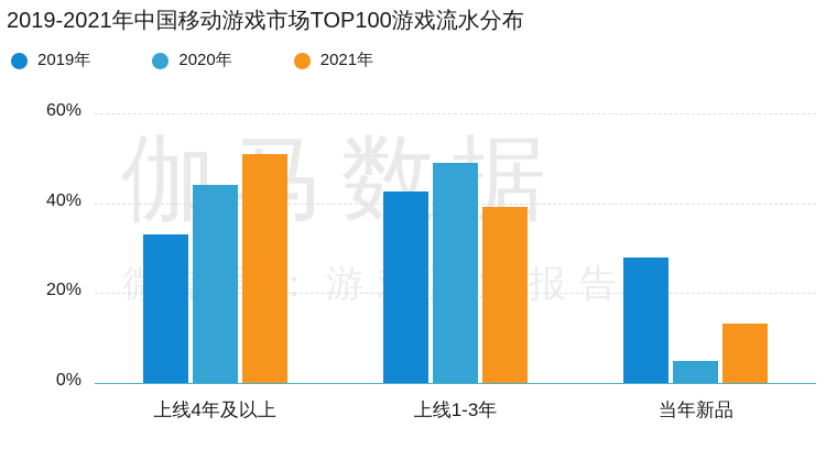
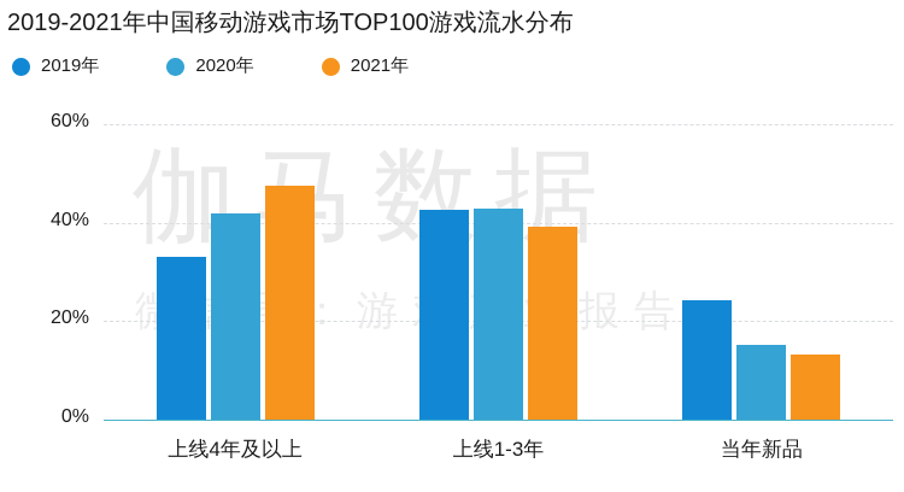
2020年/上线4年及以上: 44% -> 42%
2021年/上线4年及以上: 51% -> 48%
2020年/上线1-3年: 49% -> 43%
2019年/当年新品: 28% -> 24%
2020年/当年新品: 5% -> 15%
